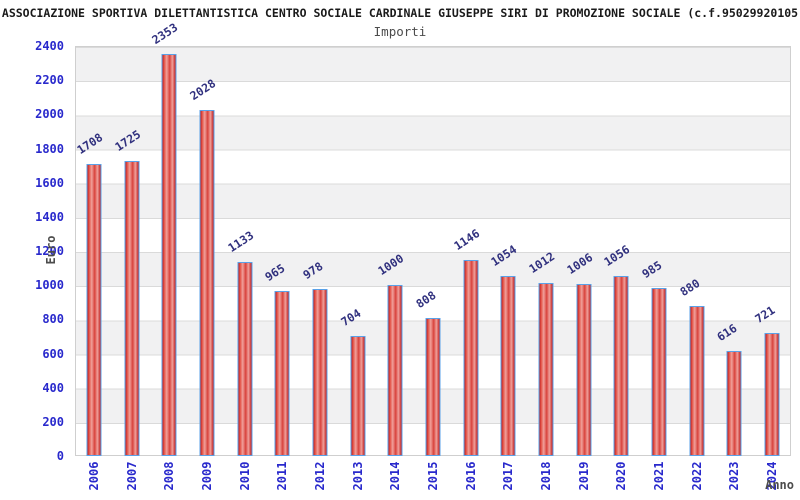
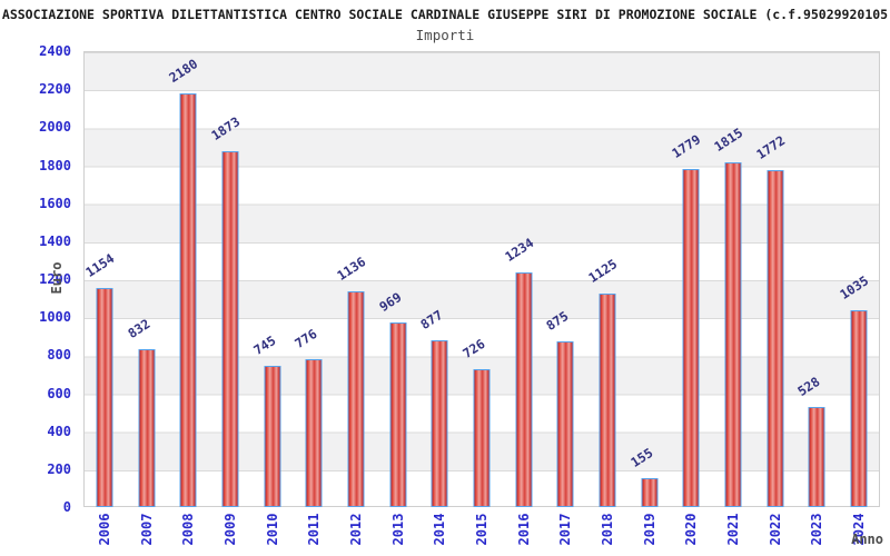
2006: 1708 -> 1154
2007: 1725 -> 832
2008: 2353 -> 2180
2009: 2028 -> 1873
2010: 1133 -> 745
2011: 965 -> 776
2012: 978 -> 1136
2013: 704 -> 969
2014: 1000 -> 877
2015: 808 -> 726
2016: 1146 -> 1234
2017: 1054 -> 875
2018: 1012 -> 1125
2019: 1006 -> 155
2020: 1056 -> 1779
2021: 985 -> 1815
2022: 880 -> 1772
2023: 616 -> 528
2024: 721 -> 1035
